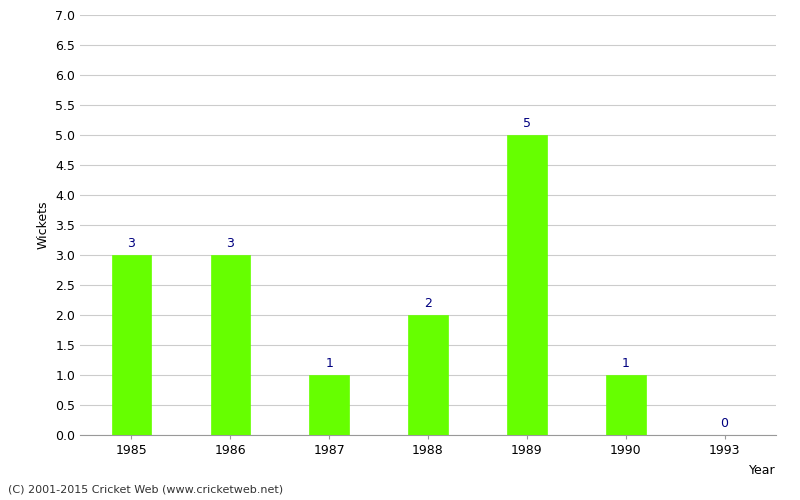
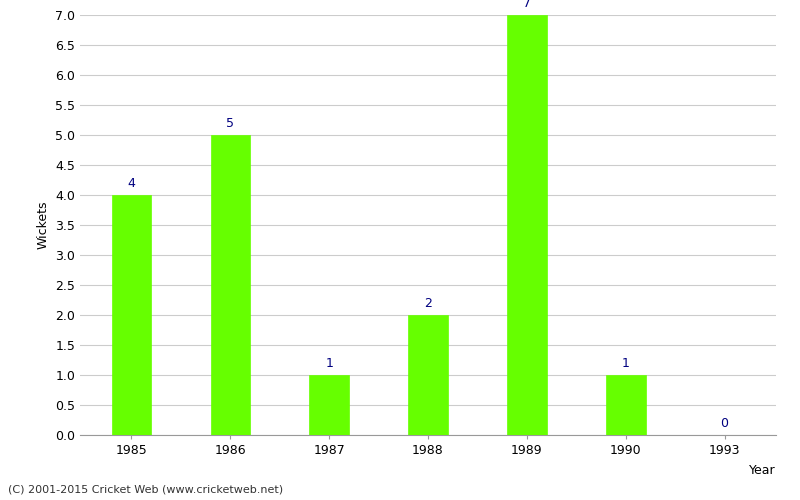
1985: 3 -> 4
1986: 3 -> 5
1989: 5 -> 7
